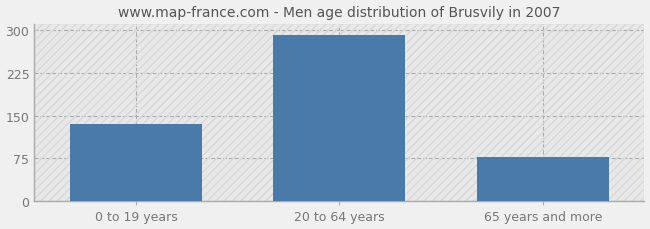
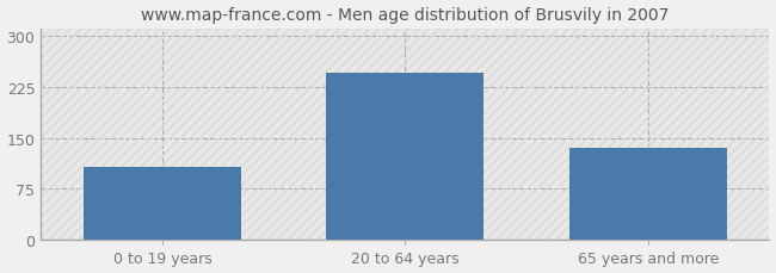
0 to 19 years: 136 -> 108
20 to 64 years: 291 -> 246
65 years and more: 78 -> 136
